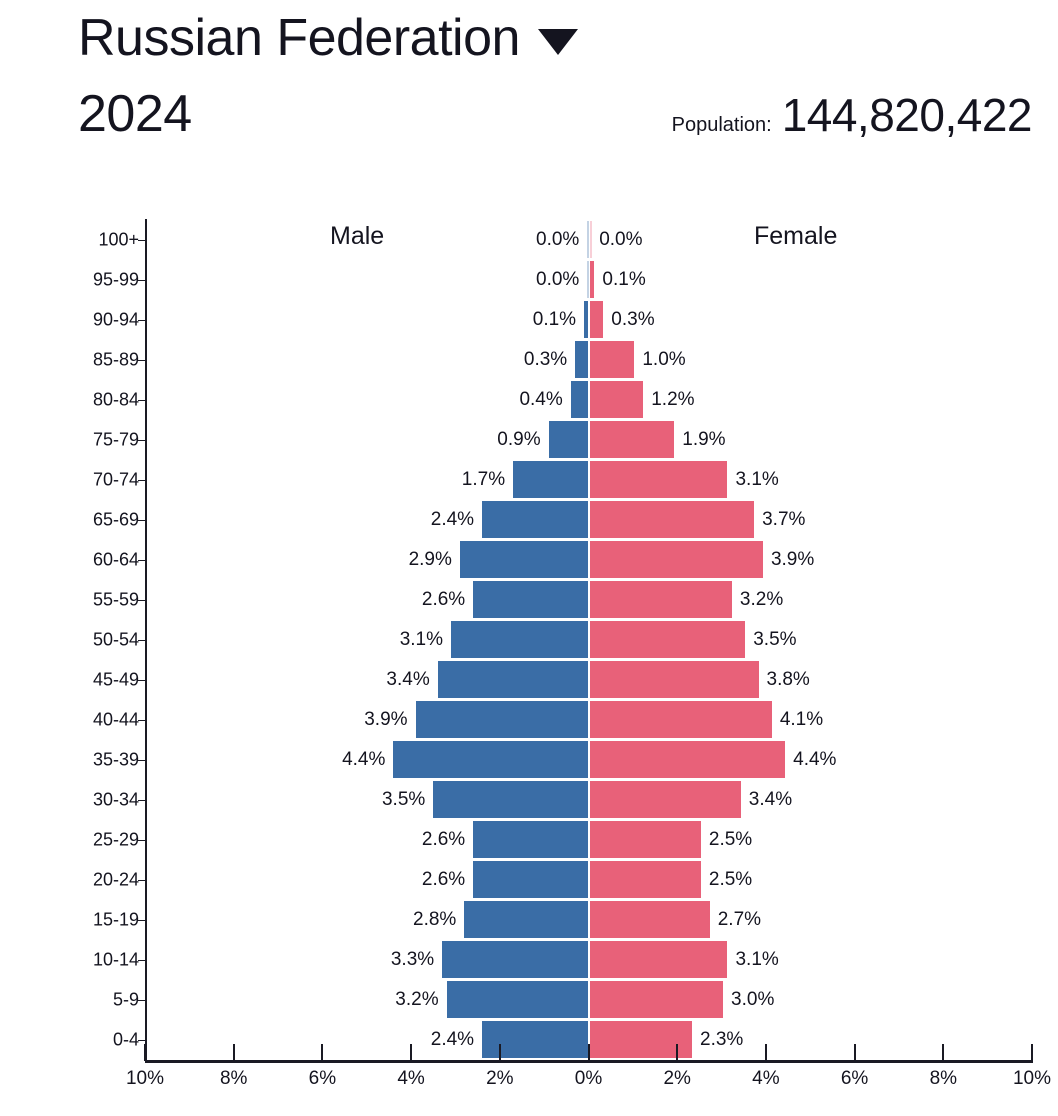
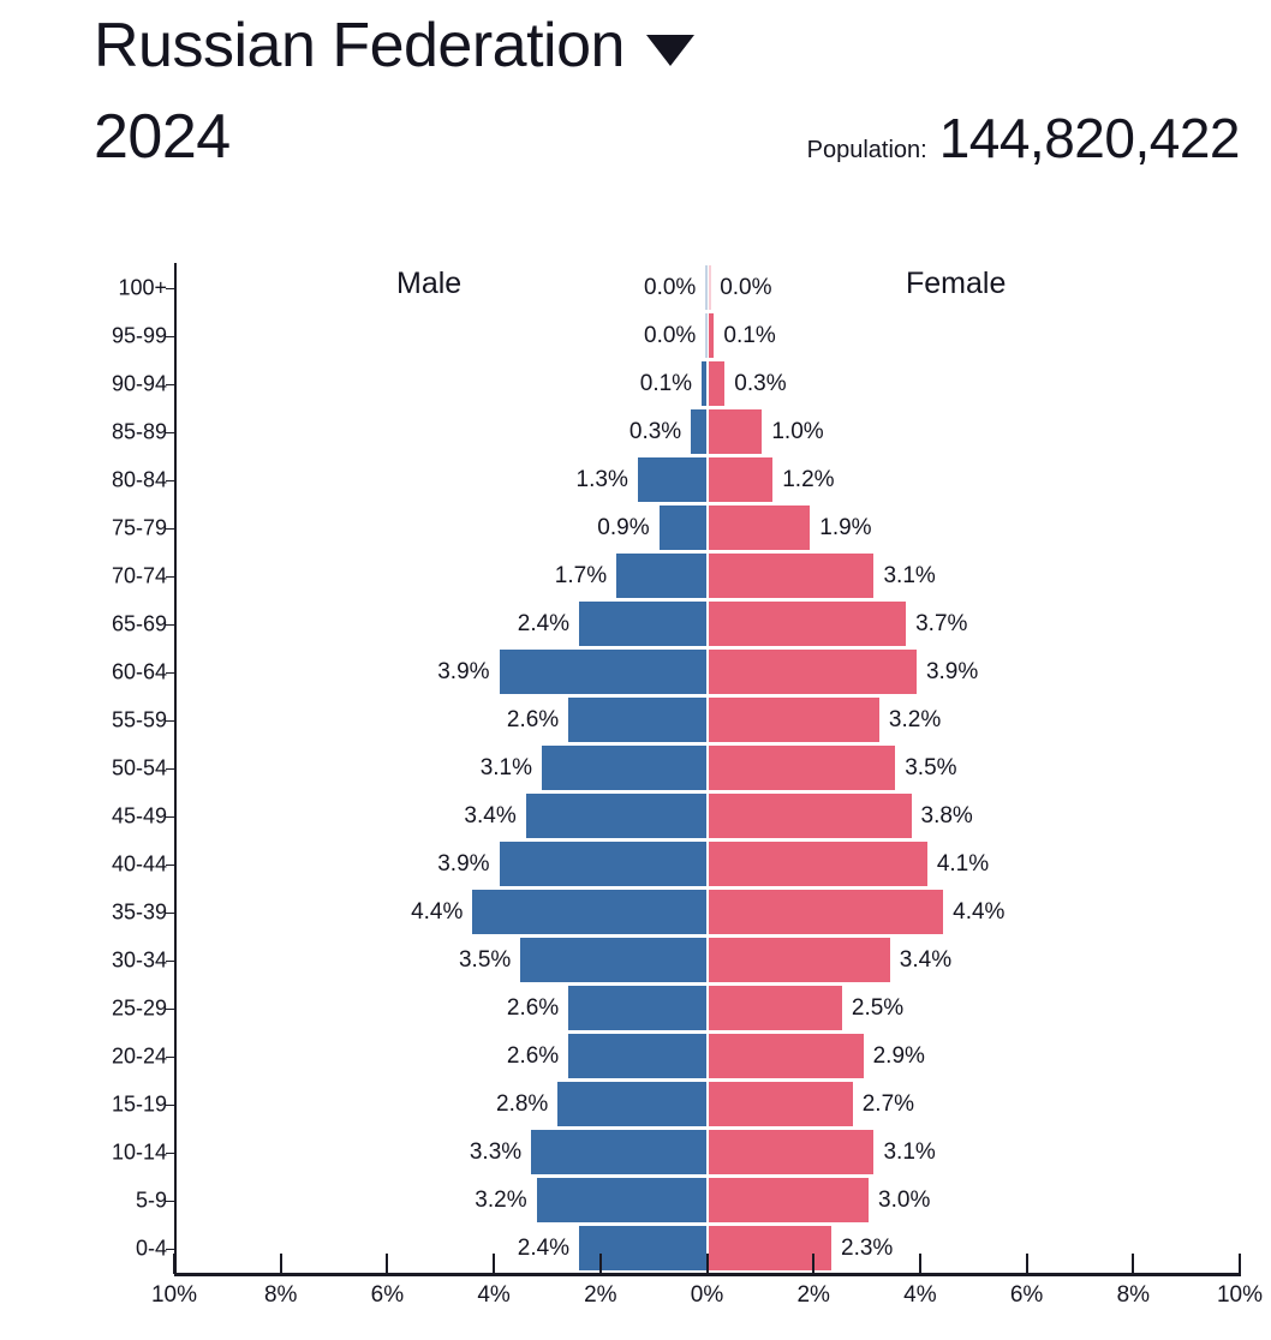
Male/80-84: 0.4% -> 1.3%
Male/60-64: 2.9% -> 3.9%
Female/20-24: 2.5% -> 2.9%
